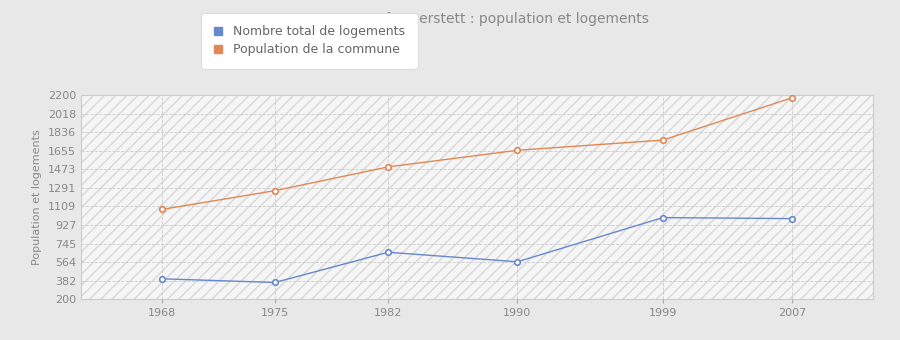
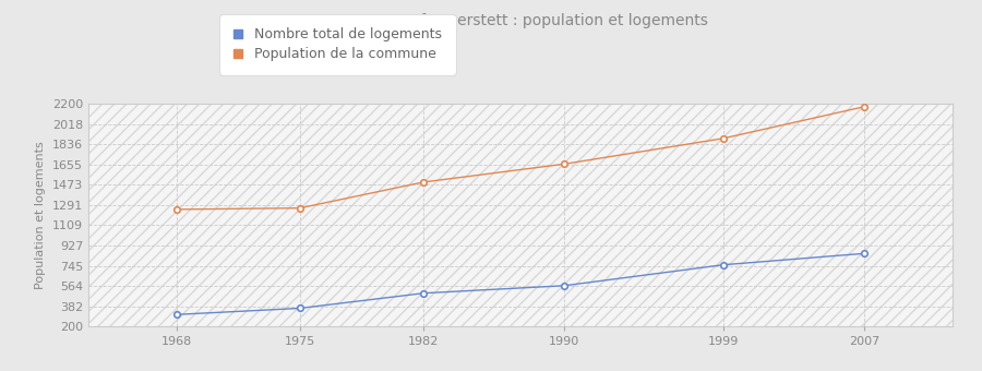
Nombre total de logements/1968: 400 -> 310
Population de la commune/1968: 1080 -> 1250
Nombre total de logements/1982: 660 -> 500
Nombre total de logements/1999: 1000 -> 750
Population de la commune/1999: 1760 -> 1890
Nombre total de logements/2007: 990 -> 860
